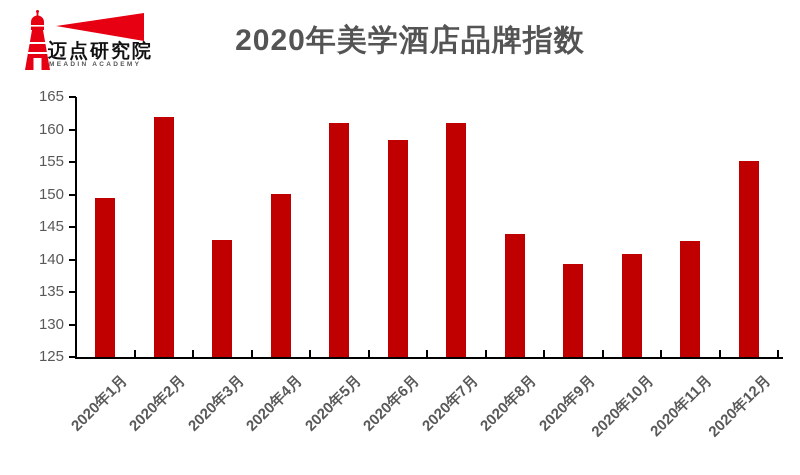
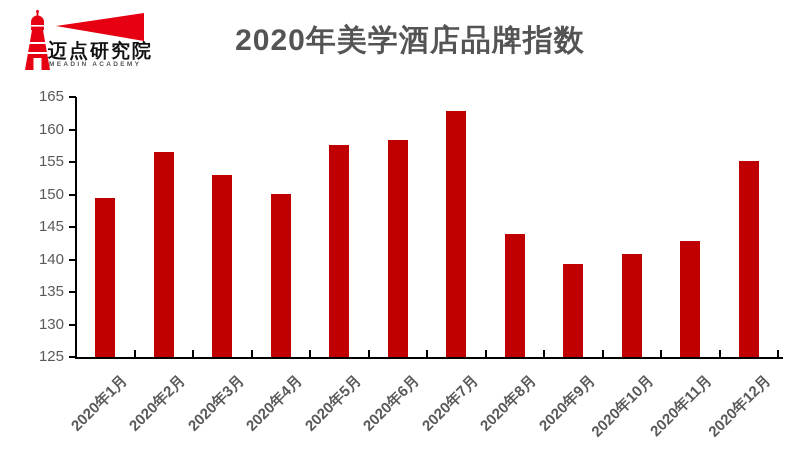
2020年2月: 162 -> 156
2020年3月: 143 -> 153
2020年5月: 161 -> 158
2020年7月: 161 -> 163
